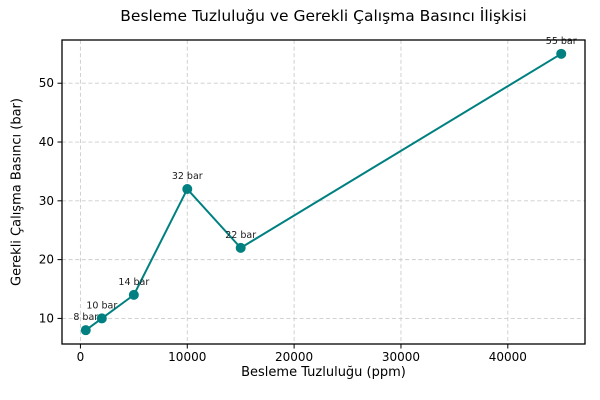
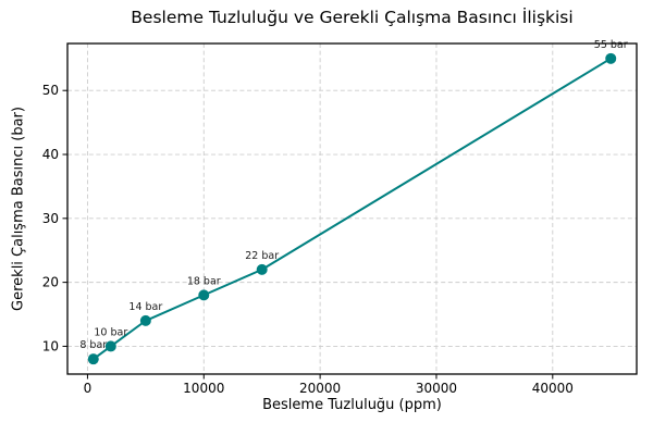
10000: 32 -> 18
